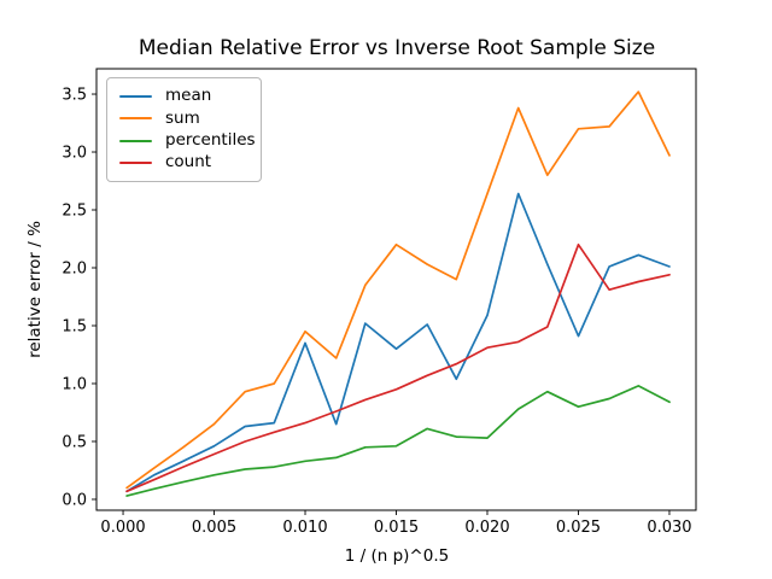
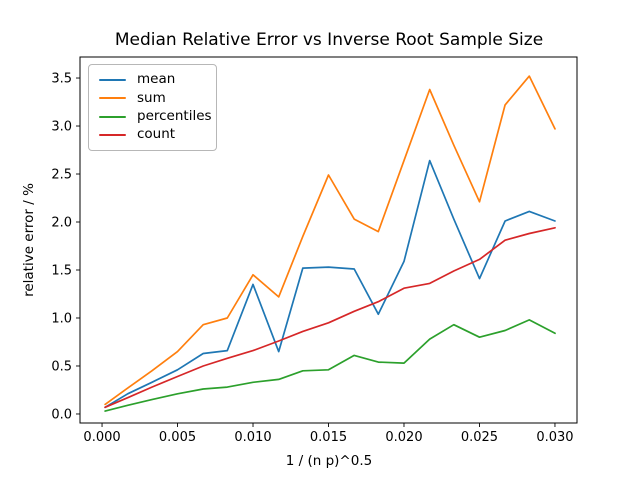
mean/0.015: 1.3 -> 1.5
sum/0.015: 2.2 -> 2.5
sum/0.025: 3.2 -> 2.2
count/0.025: 2.2 -> 1.6
